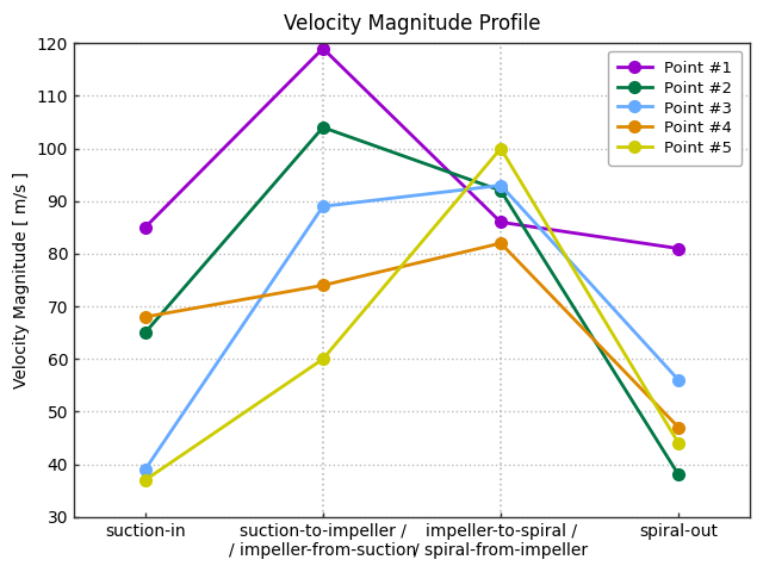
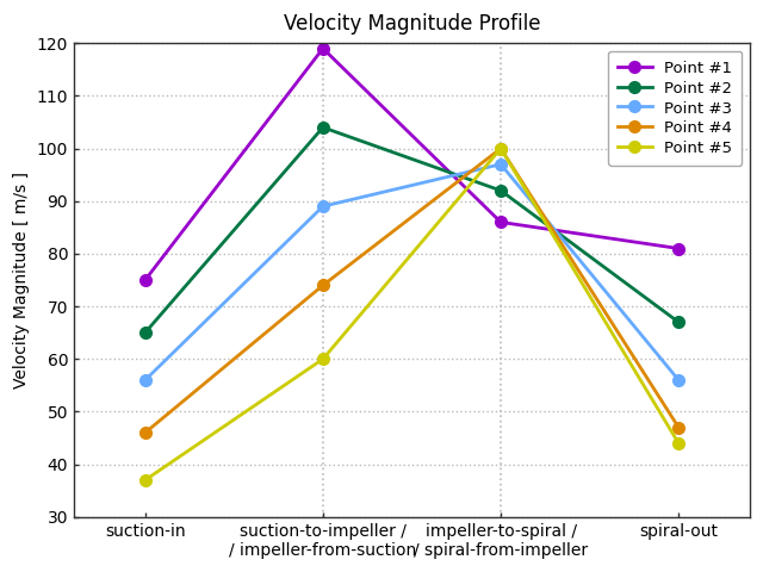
Point #1/suction-in: 85 -> 75
Point #3/suction-in: 39 -> 56
Point #4/suction-in: 68 -> 46
Point #3/impeller-to-spiral / / spiral-from-impeller: 93 -> 97
Point #4/impeller-to-spiral / / spiral-from-impeller: 82 -> 100
Point #2/spiral-out: 38 -> 67
